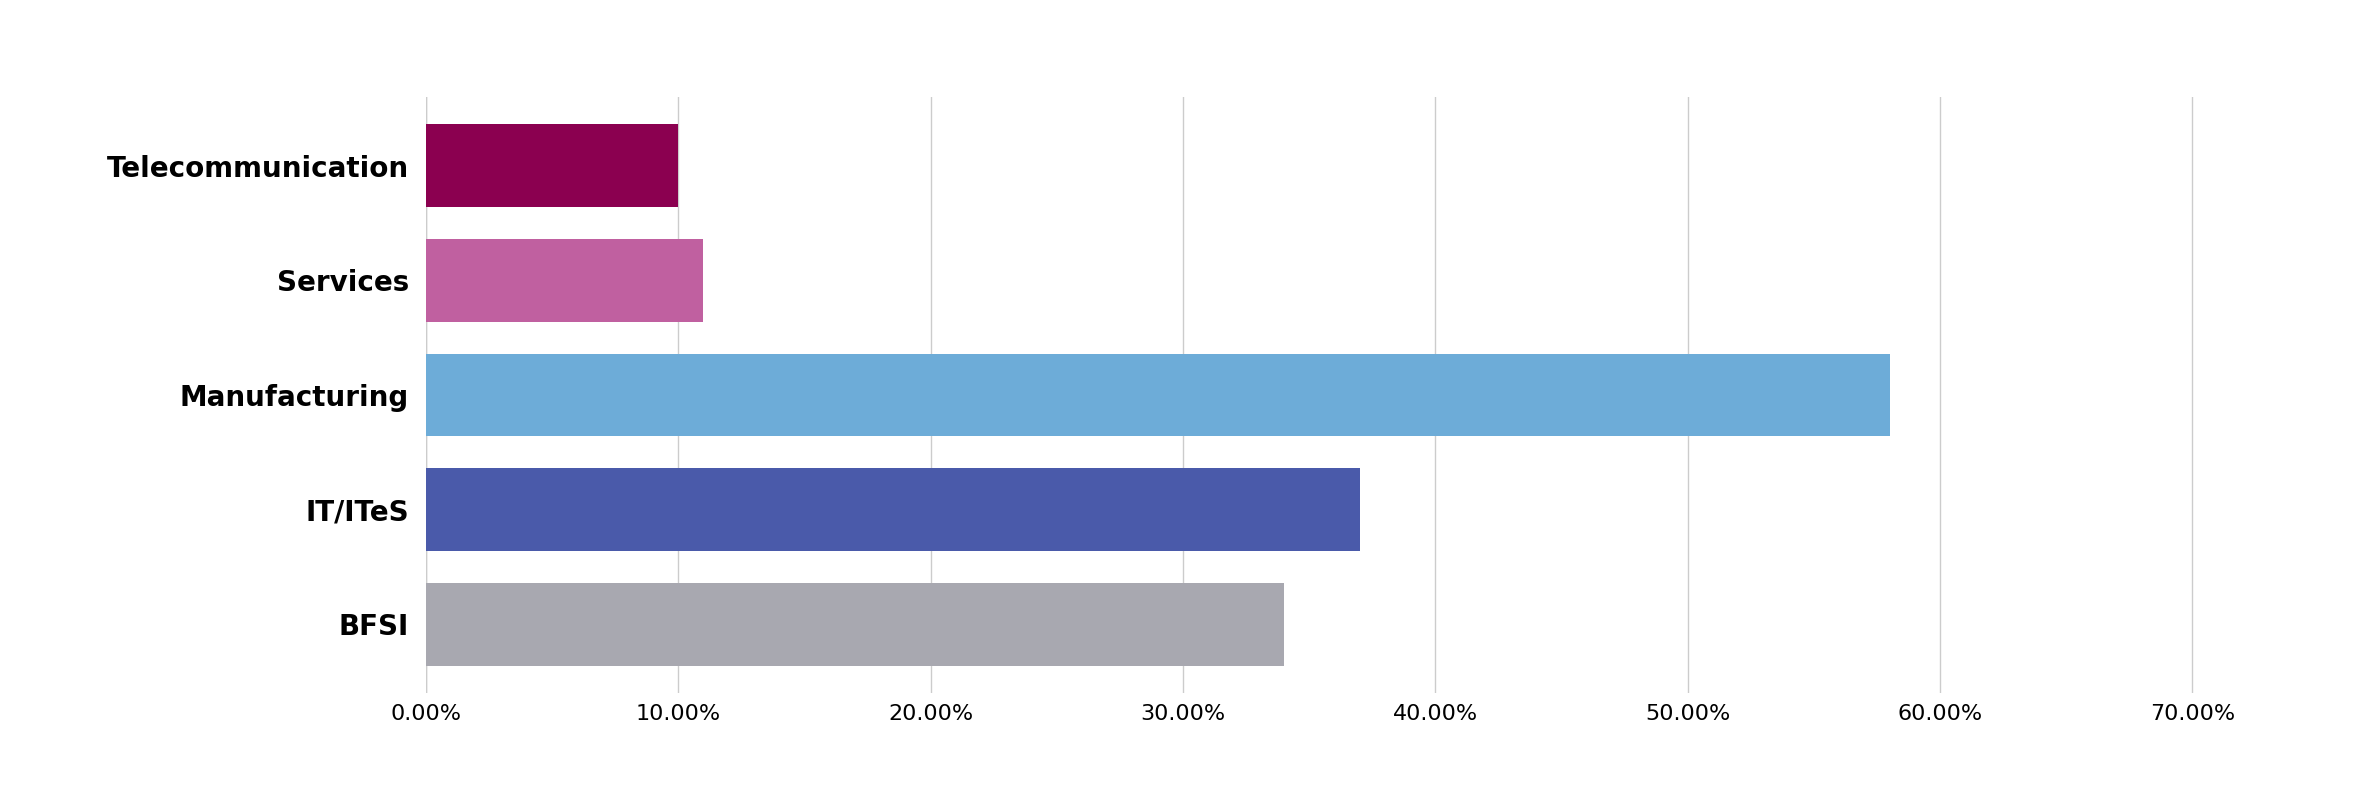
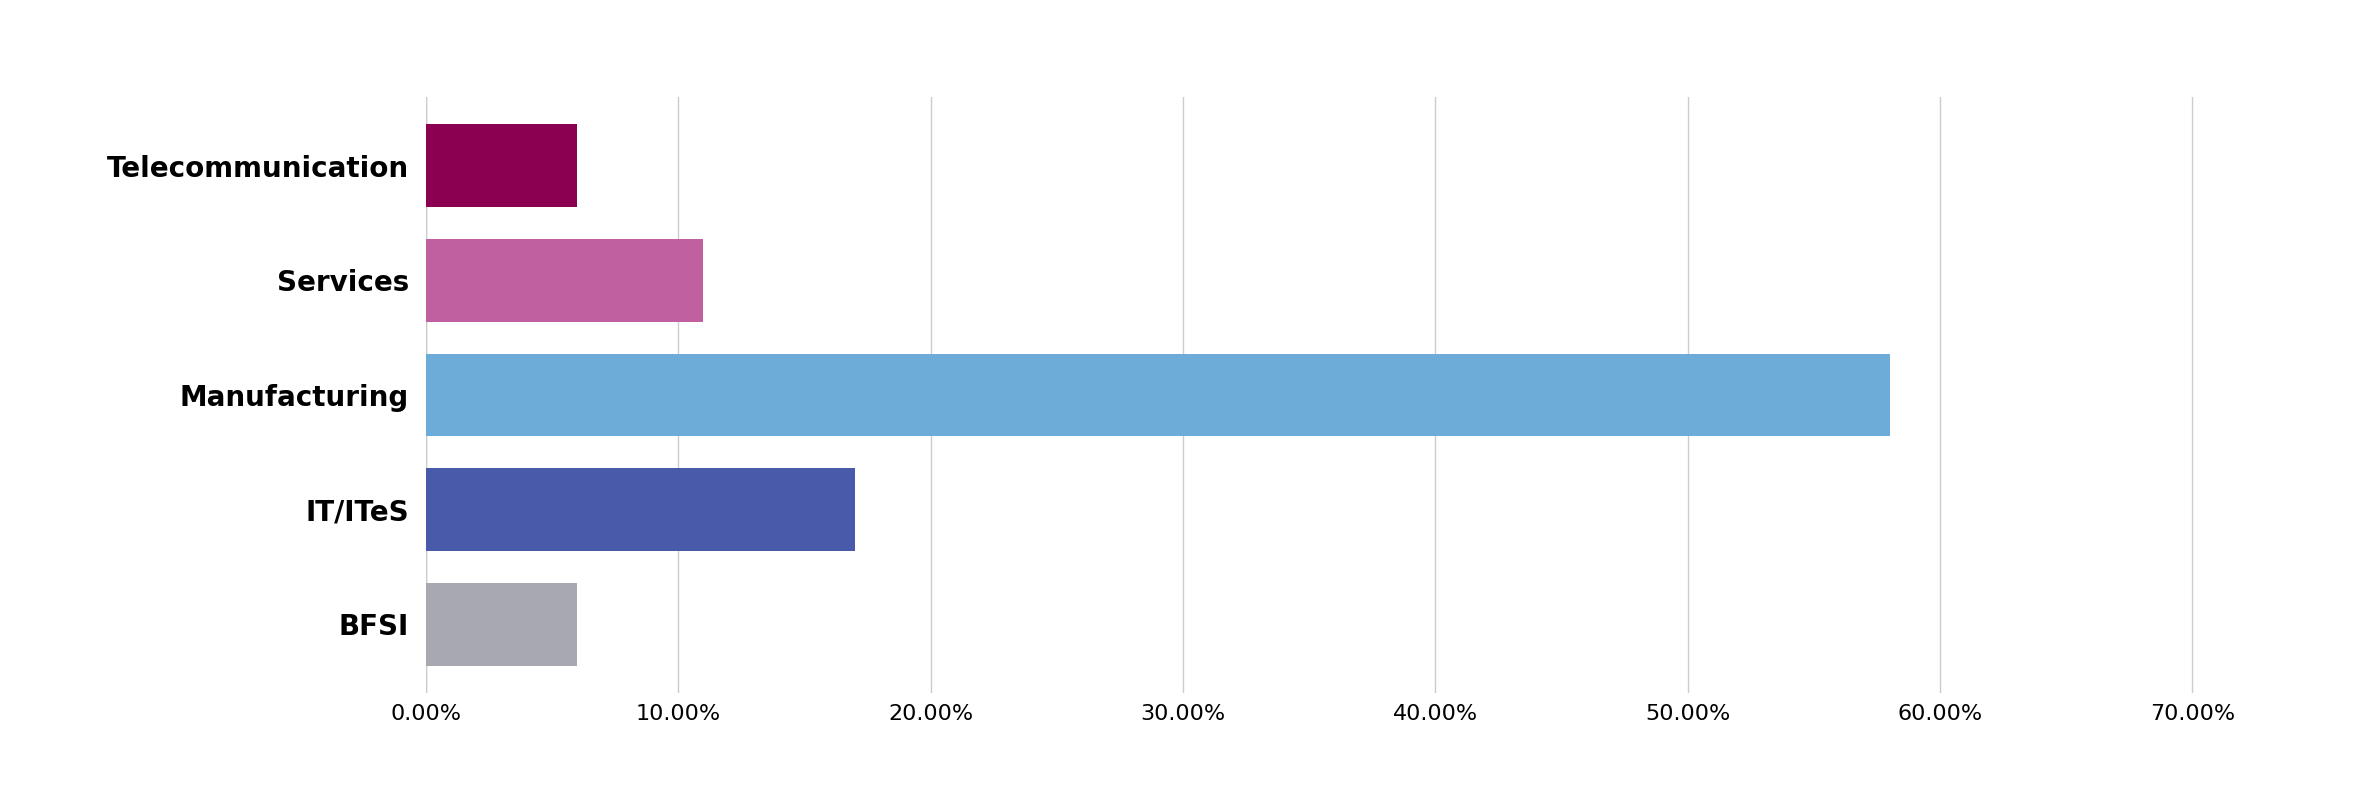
Telecommunication: 10% -> 6%
IT/ITeS: 37% -> 17%
BFSI: 34% -> 6%
